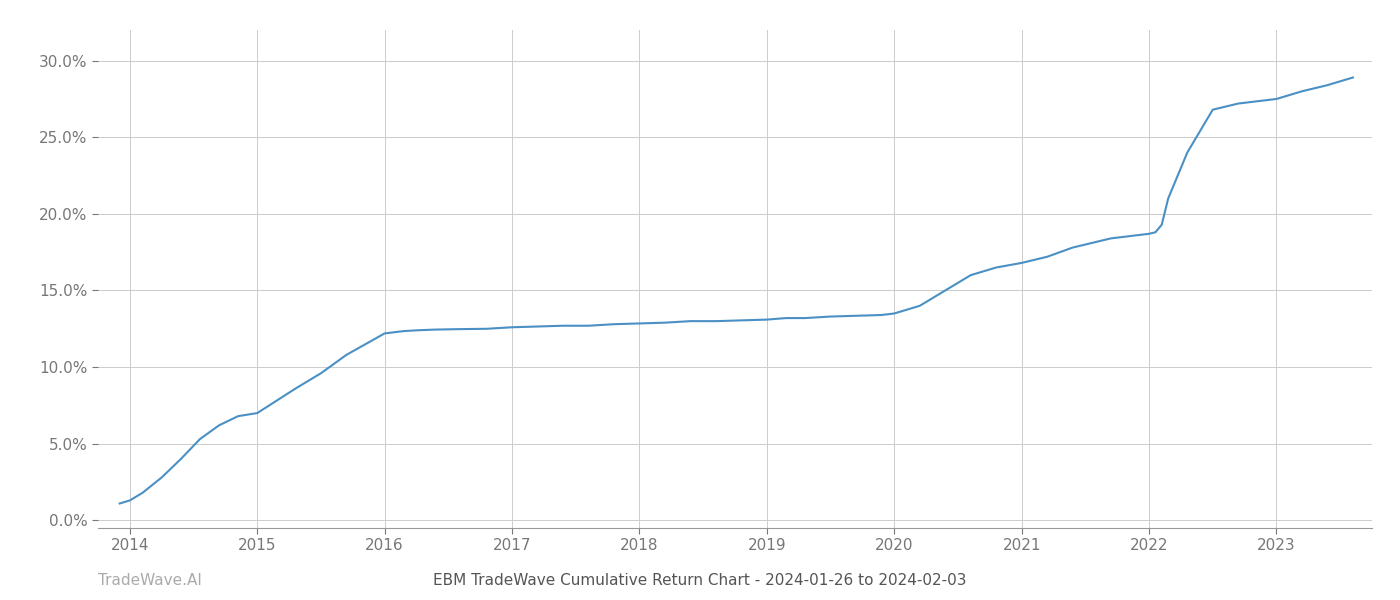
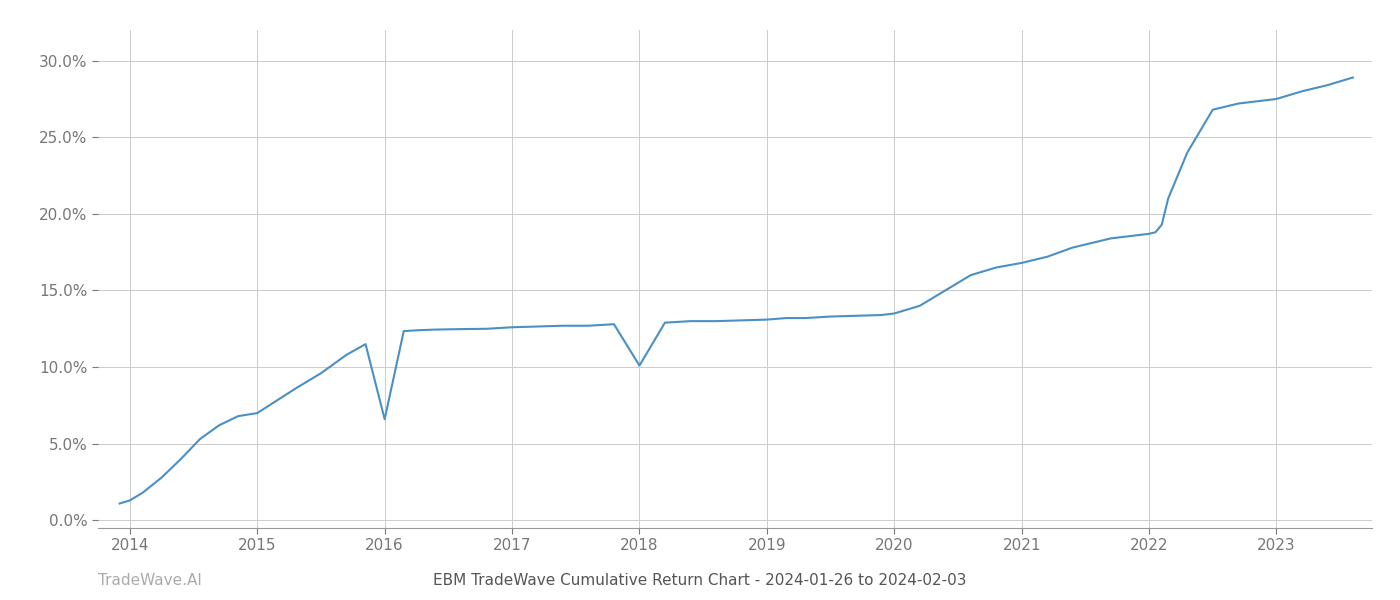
2016: 12.2% -> 6.6%
2018: 12.9% -> 10.1%
